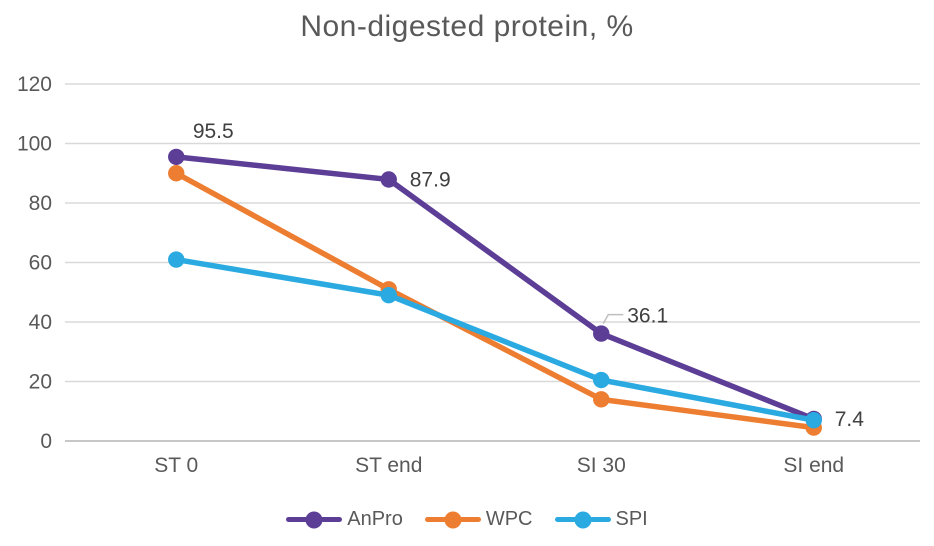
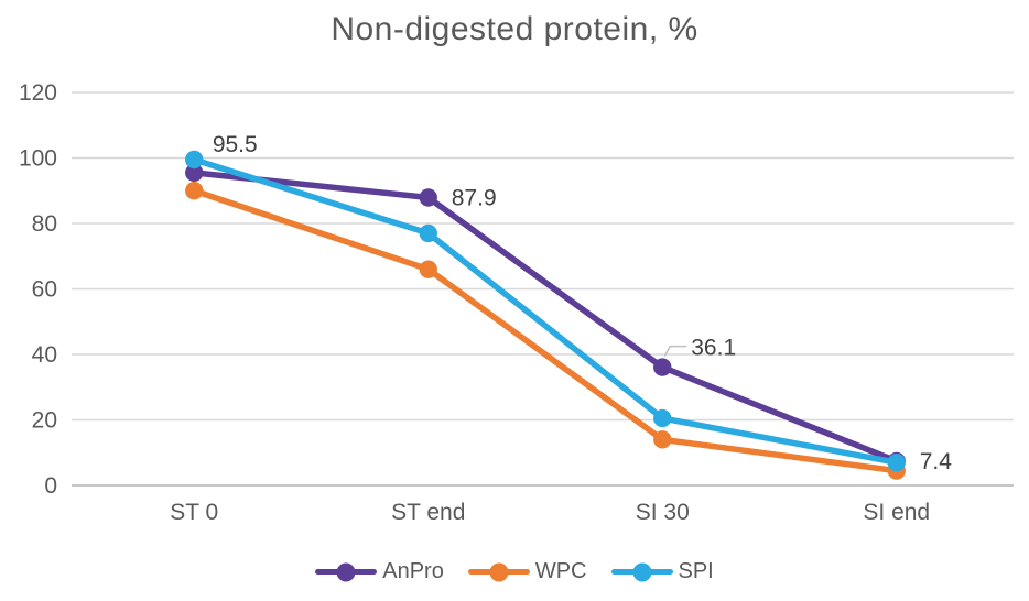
SPI/ST 0: 61 -> 100
WPC/ST end: 51 -> 66
SPI/ST end: 49 -> 77
